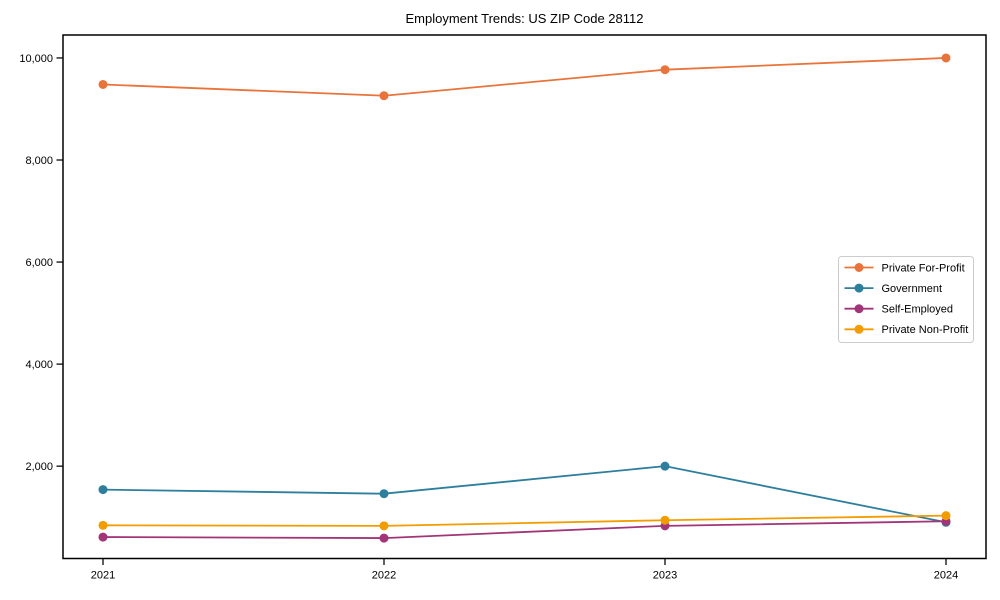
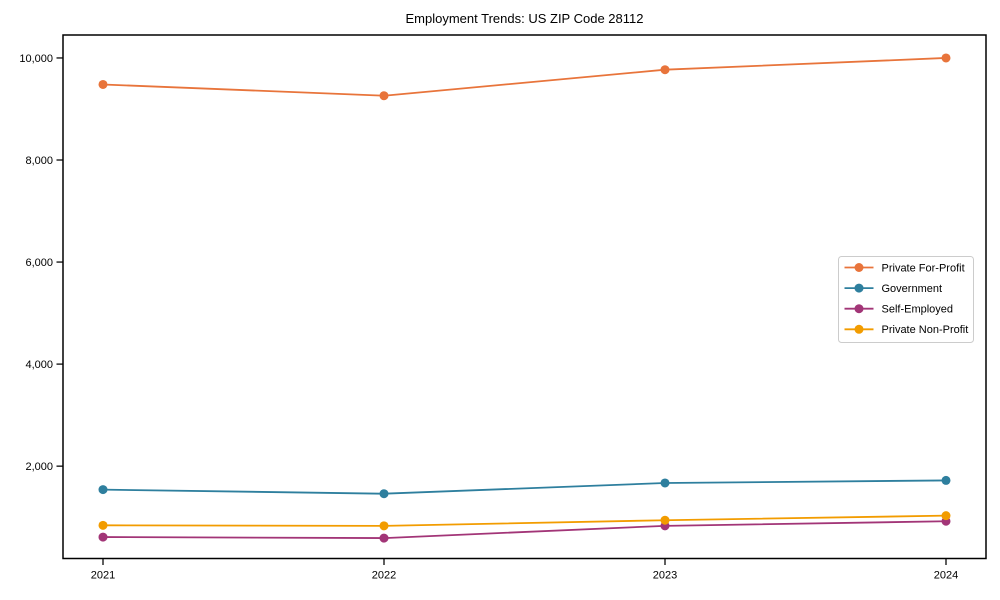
Government/2023: 2000 -> 1700
Government/2024: 900 -> 1700
